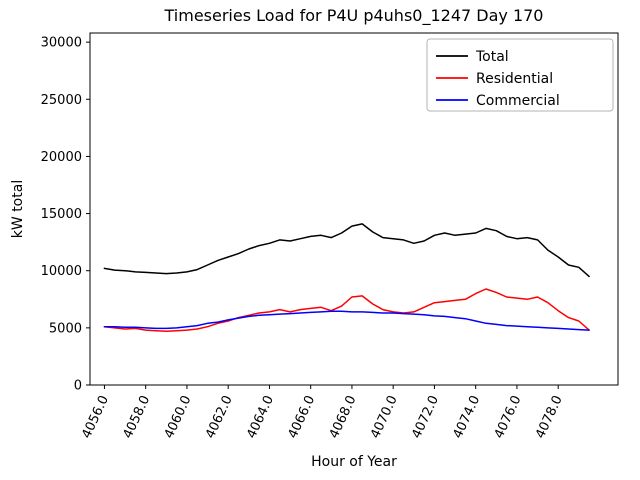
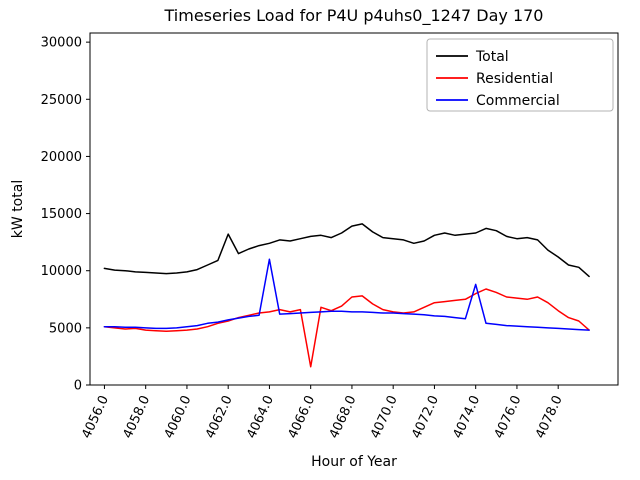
Total/4062.0: 11200 -> 13200
Commercial/4064.0: 6200 -> 11000
Residential/4066.0: 6700 -> 1600
Commercial/4074.0: 5600 -> 8800
